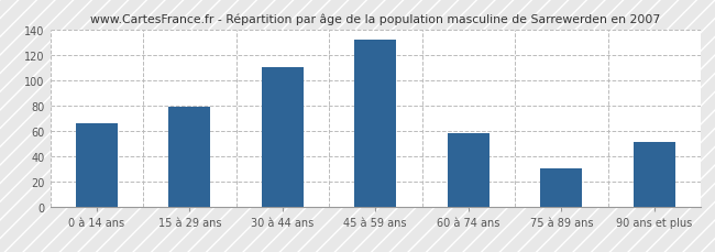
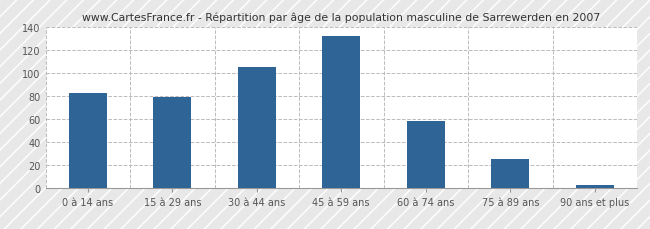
0 à 14 ans: 66 -> 82
30 à 44 ans: 110 -> 105
75 à 89 ans: 30 -> 25
90 ans et plus: 51 -> 2
